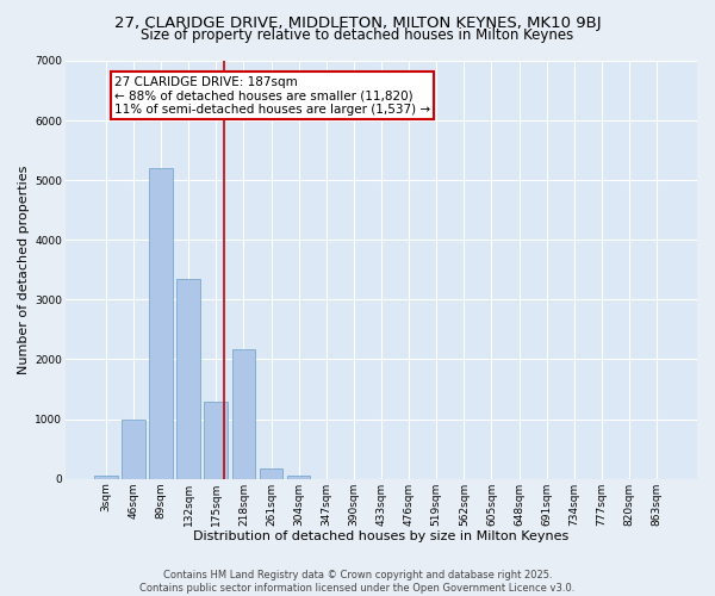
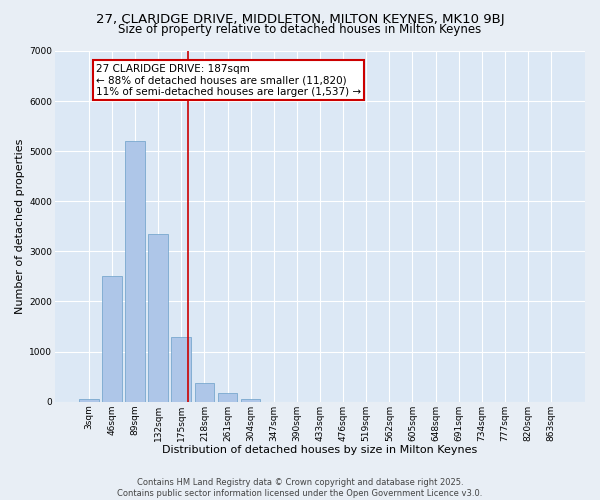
46sqm: 1000 -> 2500
218sqm: 2160 -> 380
